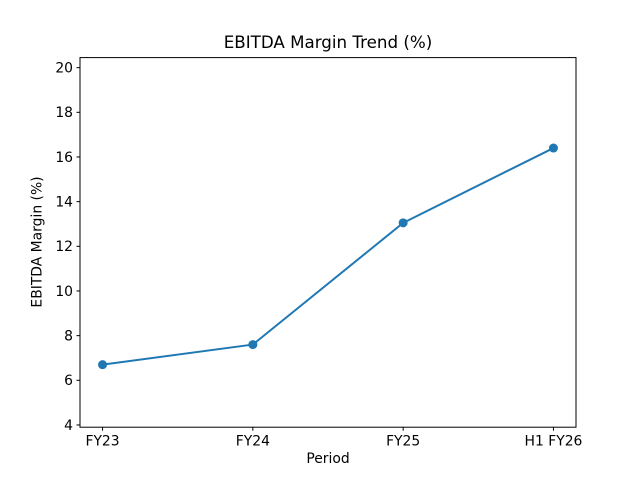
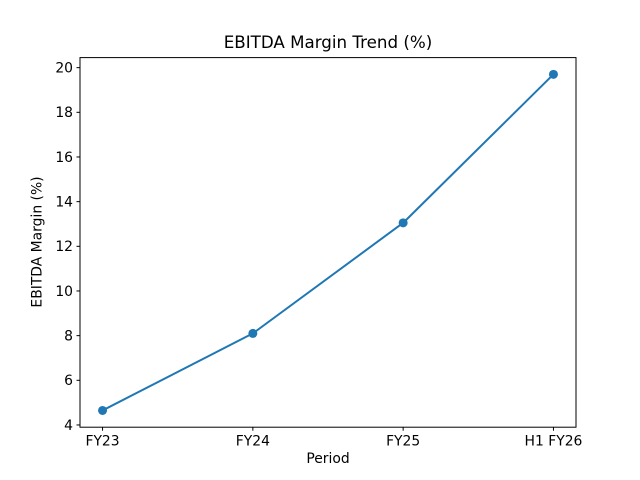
FY23: 6.7 -> 4.7
FY24: 7.6 -> 8.1
H1 FY26: 16.4 -> 19.7
